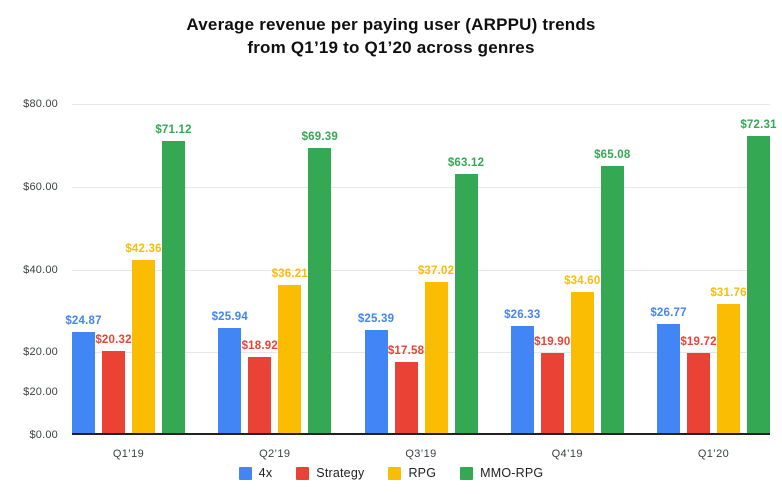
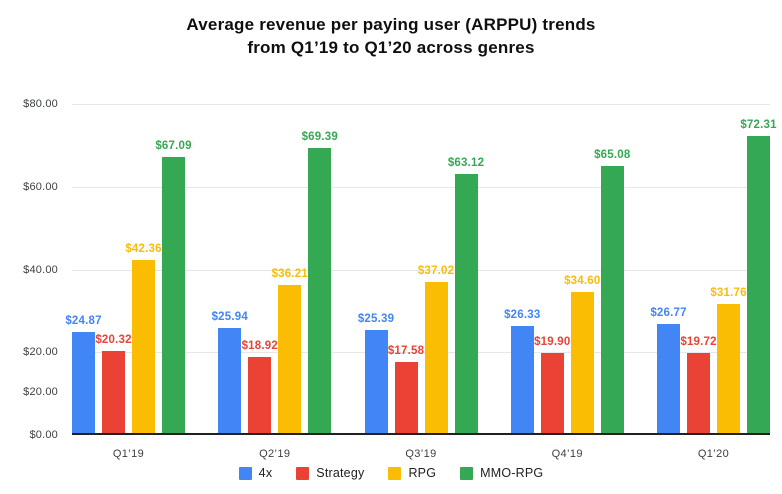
MMO-RPG/Q1’19: $71.12 -> $67.09
